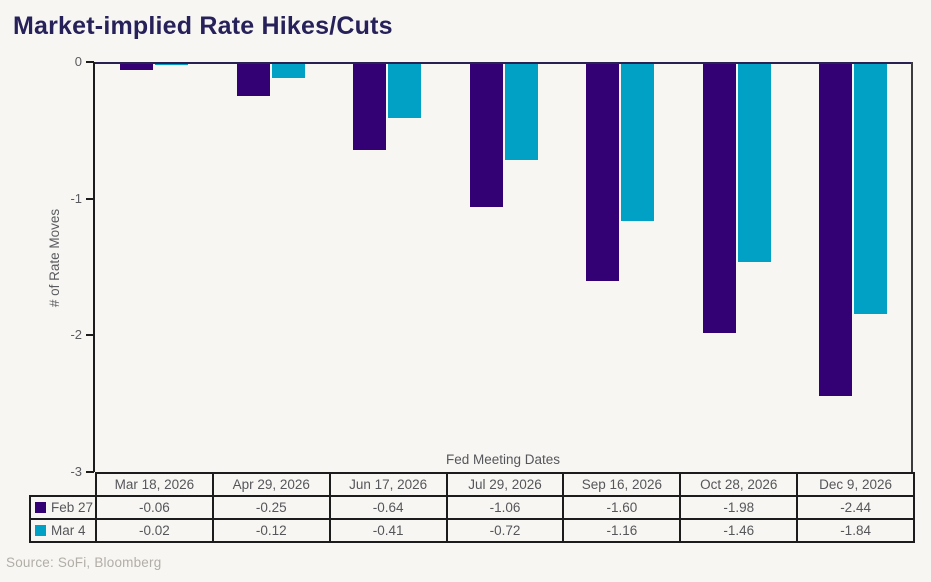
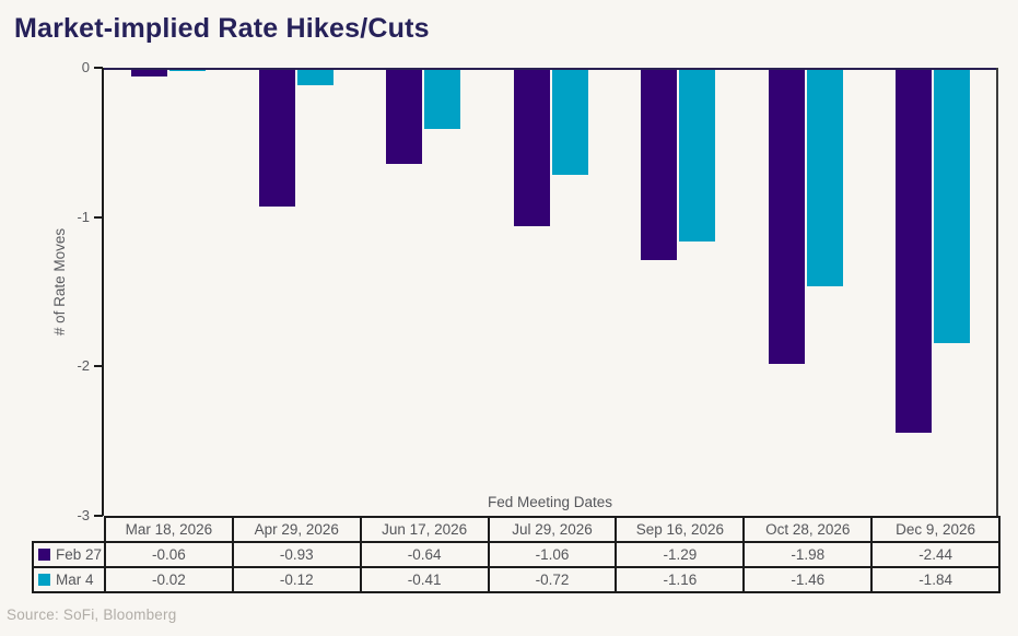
Feb 27/Apr 29, 2026: -0.25 -> -0.93
Feb 27/Sep 16, 2026: -1.60 -> -1.29
